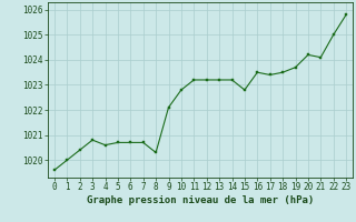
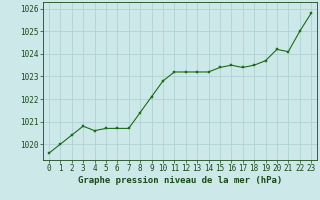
8: 1020.3 -> 1021.4
15: 1022.8 -> 1023.4
